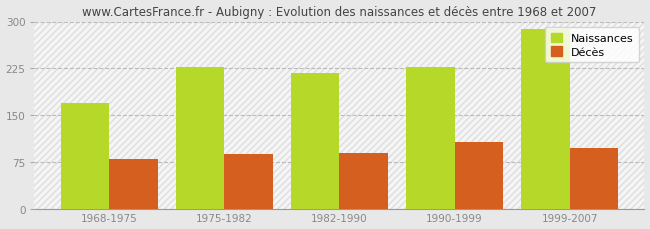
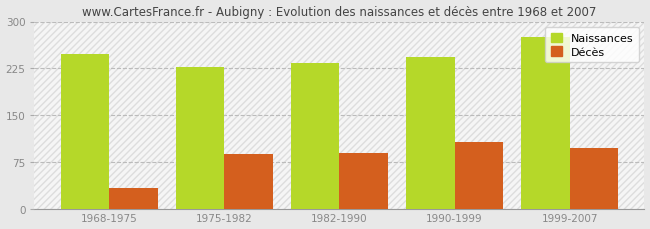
Naissances/1968-1975: 170 -> 248
Décès/1968-1975: 80 -> 34
Naissances/1982-1990: 218 -> 234
Naissances/1990-1999: 228 -> 244
Naissances/1999-2007: 288 -> 276
